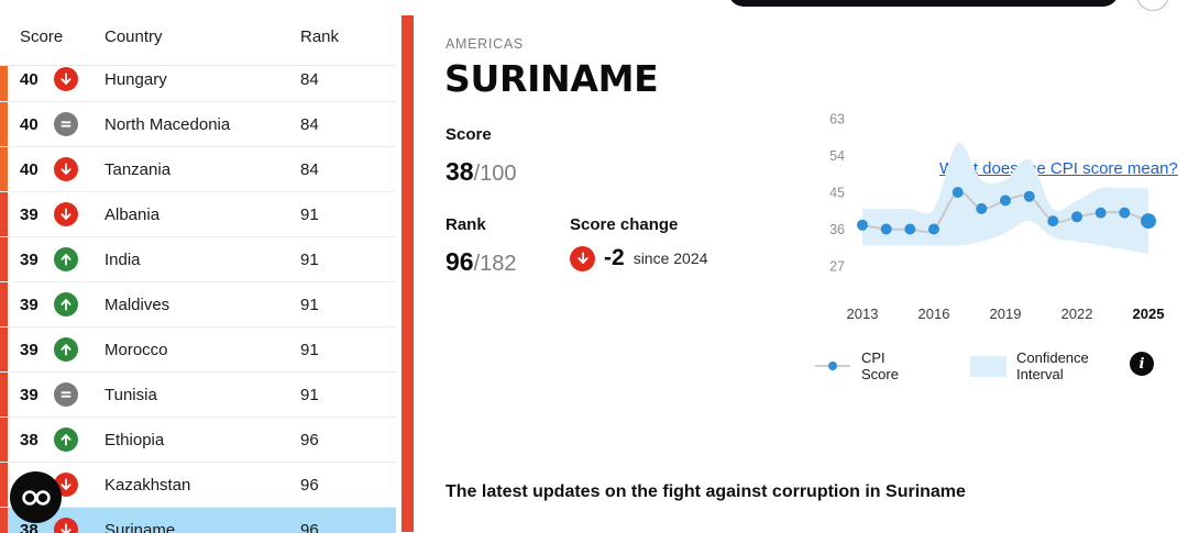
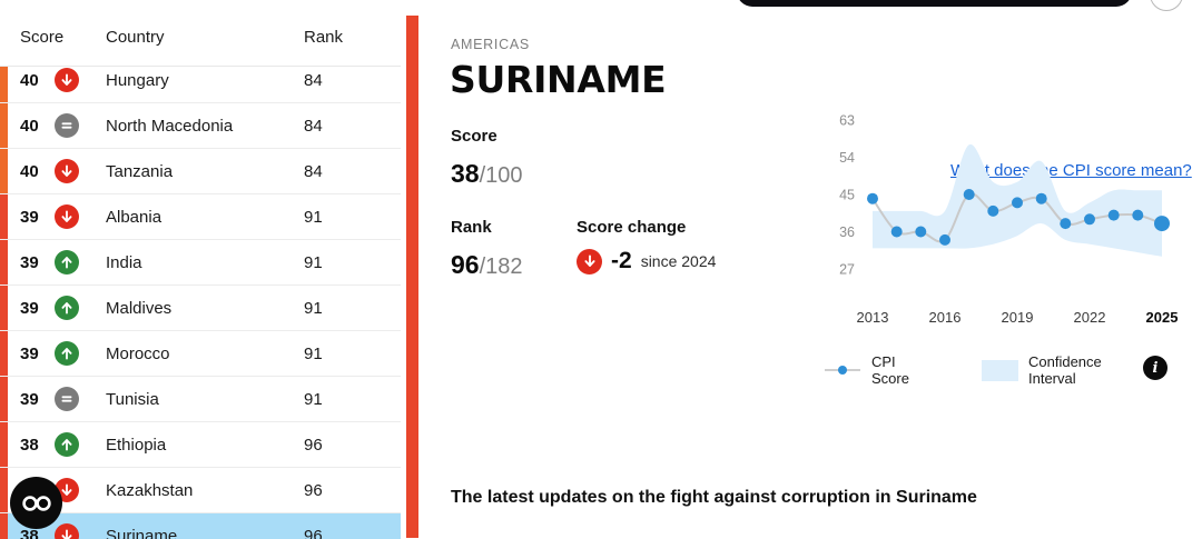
2013: 37 -> 44
2016: 36 -> 34
